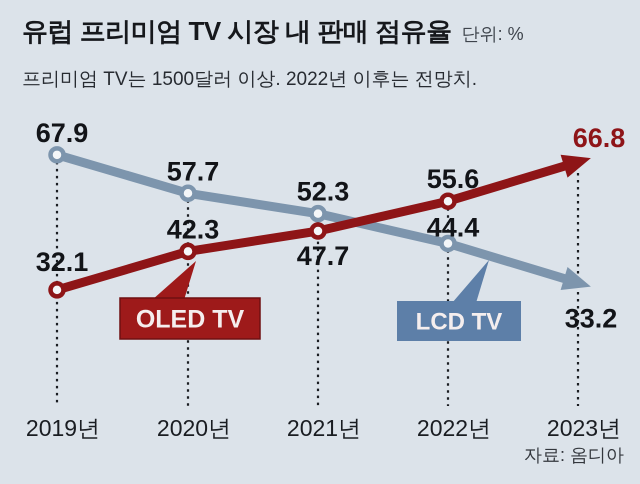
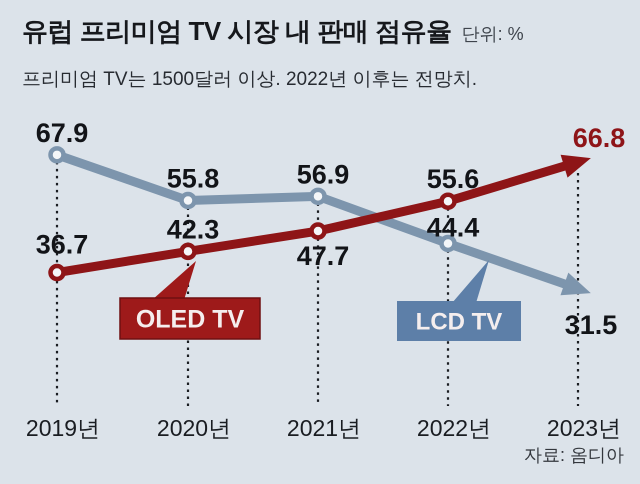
OLED TV/2019년: 32.1 -> 36.7
LCD TV/2020년: 57.7 -> 55.8
LCD TV/2021년: 52.3 -> 56.9
LCD TV/2023년: 33.2 -> 31.5
